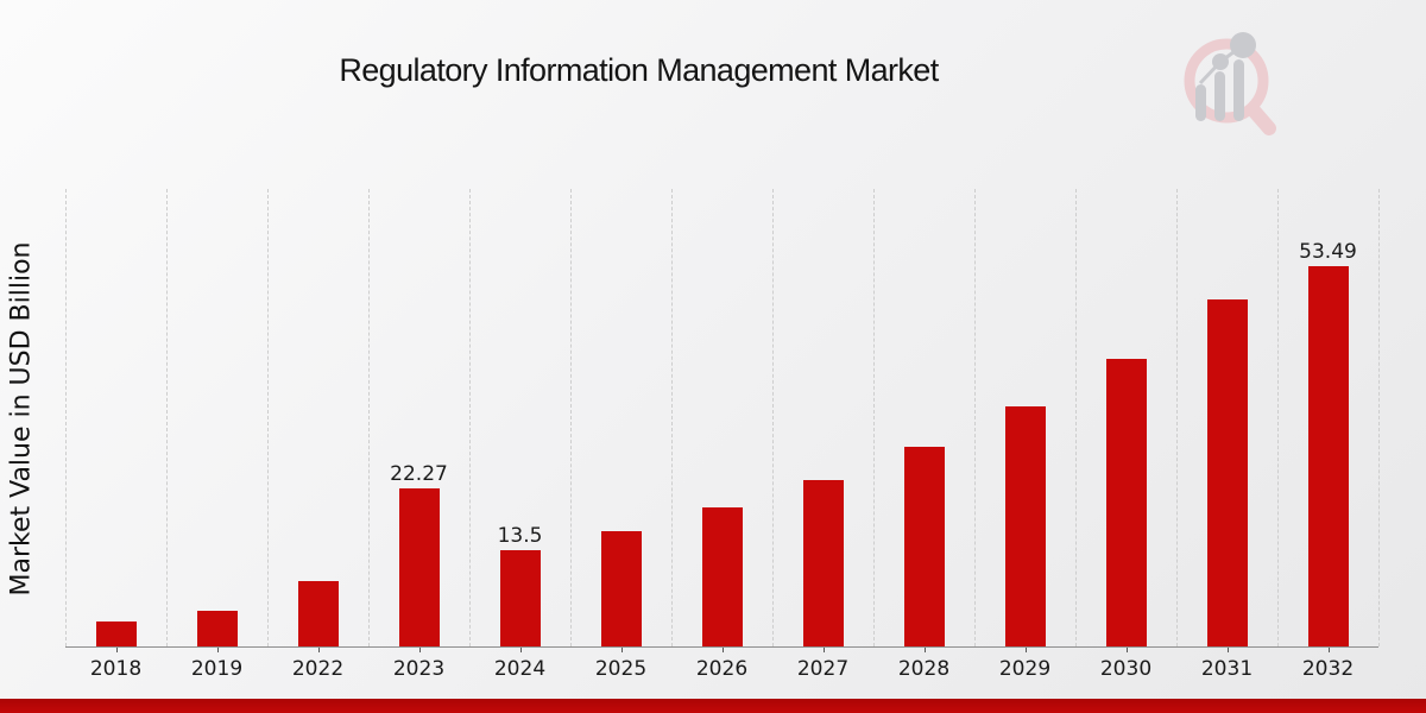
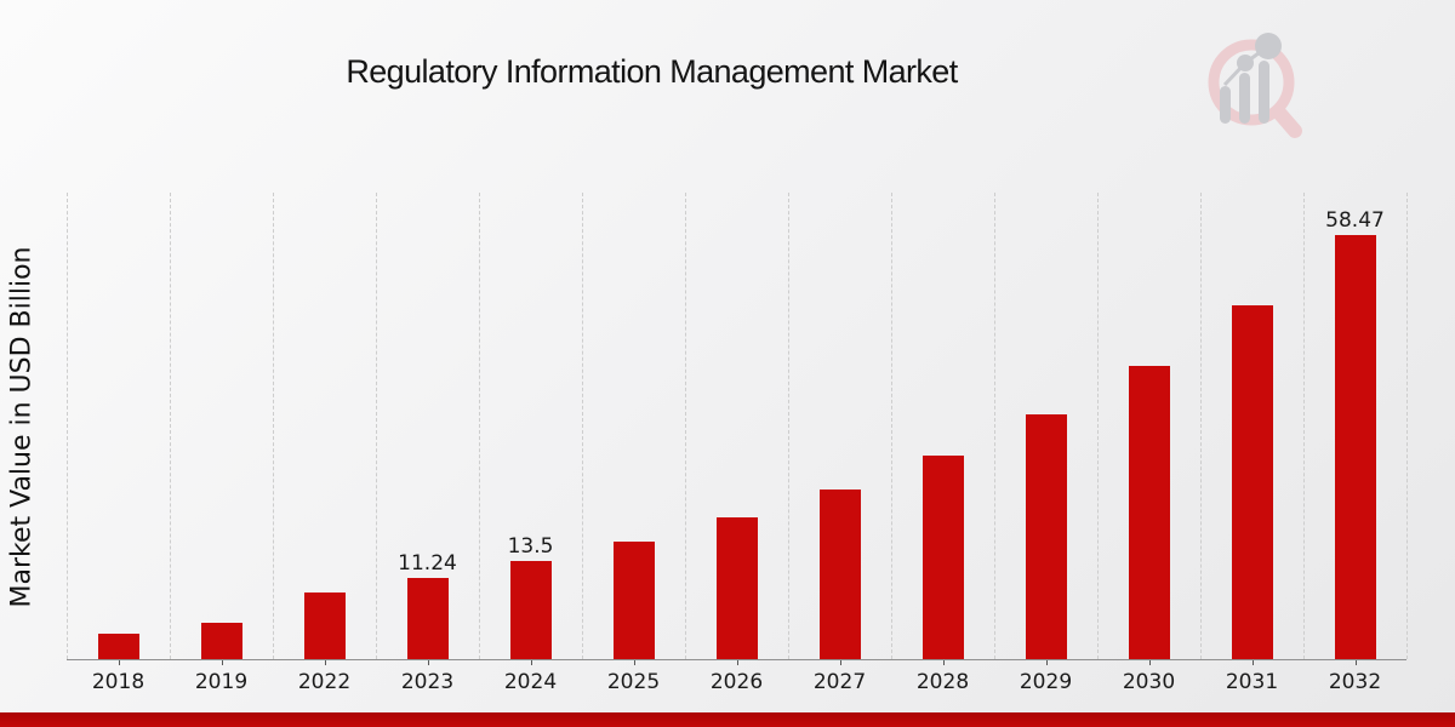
2023: 22.27 -> 11.24
2032: 53.49 -> 58.47
